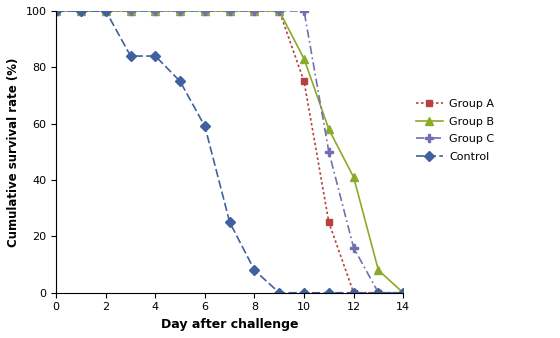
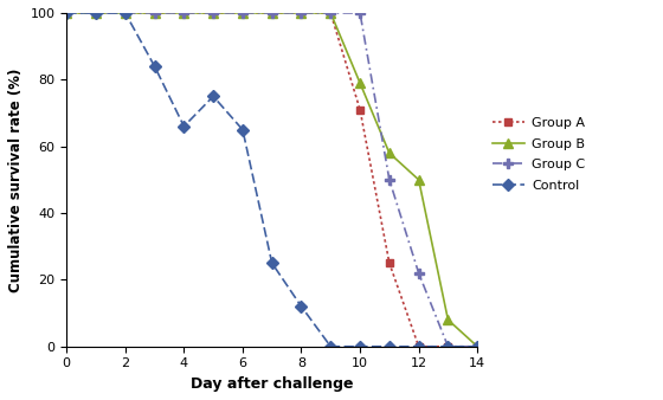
Control/4: 84 -> 66
Control/6: 59 -> 65
Control/8: 8 -> 12
Group A/10: 75 -> 71
Group B/10: 83 -> 79
Group B/12: 41 -> 50
Group C/12: 16 -> 22
